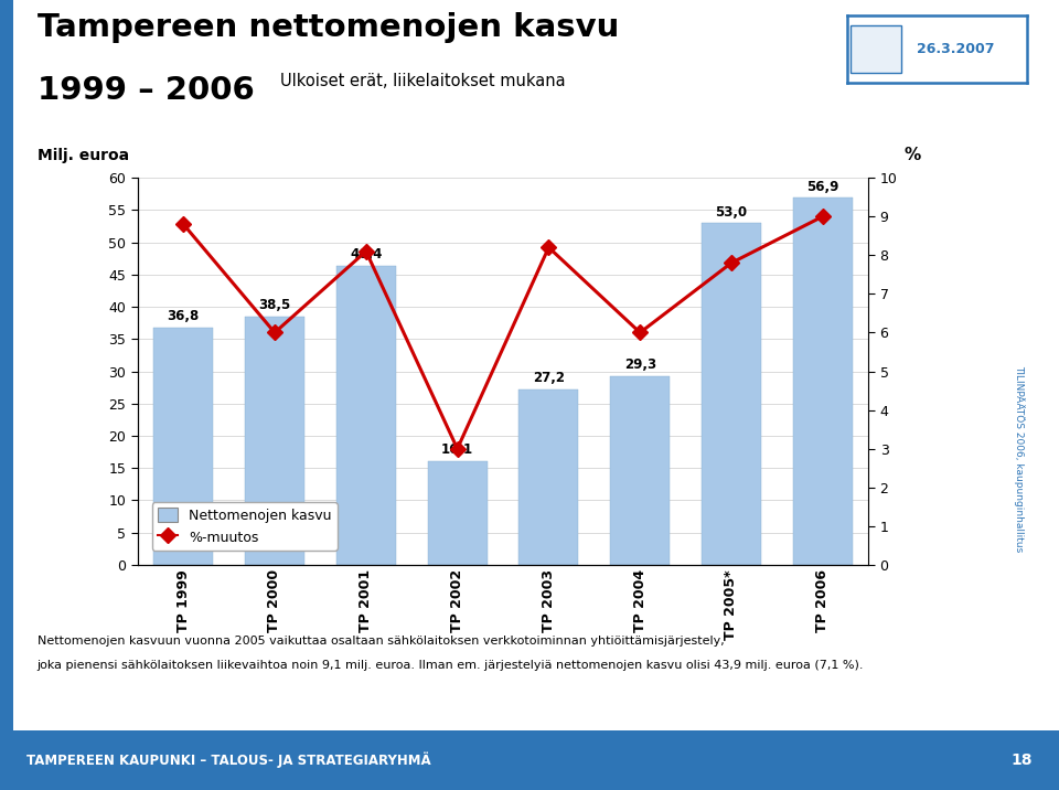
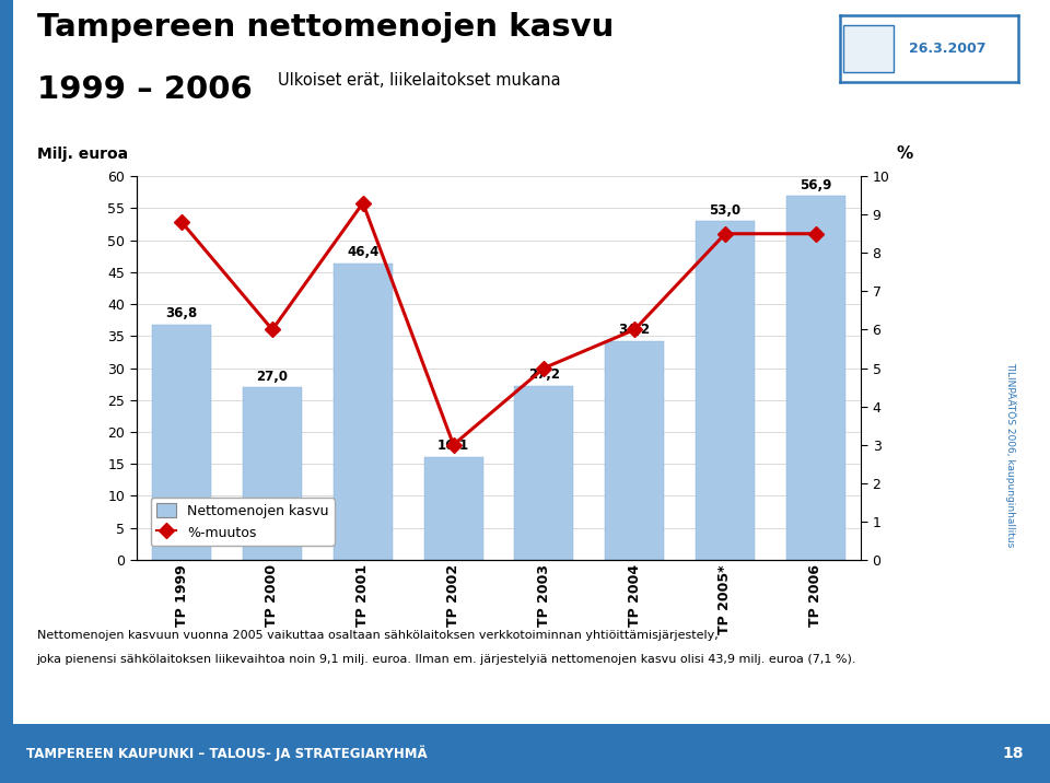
Nettomenojen kasvu/TP 2000: 38,5 -> 27,0
%-muutos/TP 2001: 8.1 -> 9.3
%-muutos/TP 2003: 8.2 -> 5.0
Nettomenojen kasvu/TP 2004: 29,3 -> 34,2
%-muutos/TP 2005*: 7.8 -> 8.5
%-muutos/TP 2006: 9.0 -> 8.5
